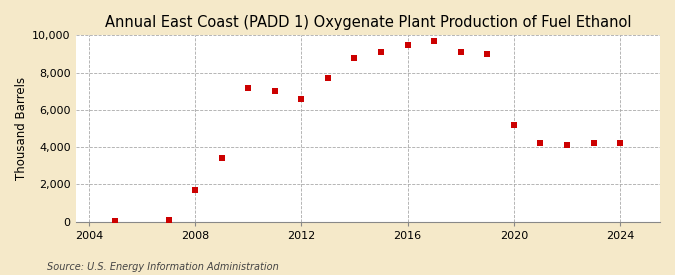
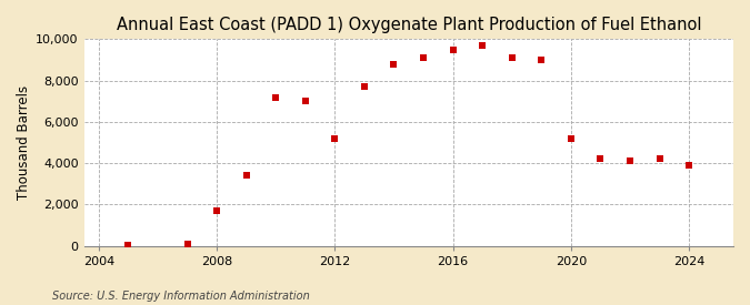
2012: 6,600 -> 5,200
2024: 4,200 -> 3,900
